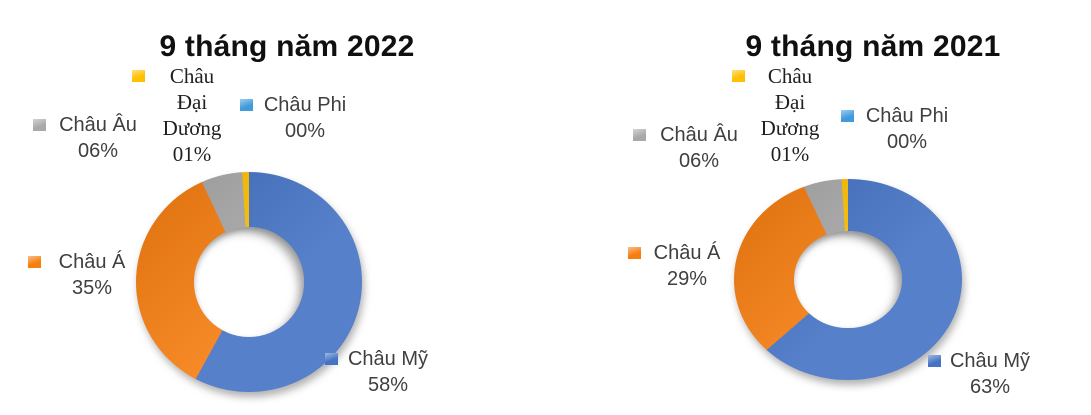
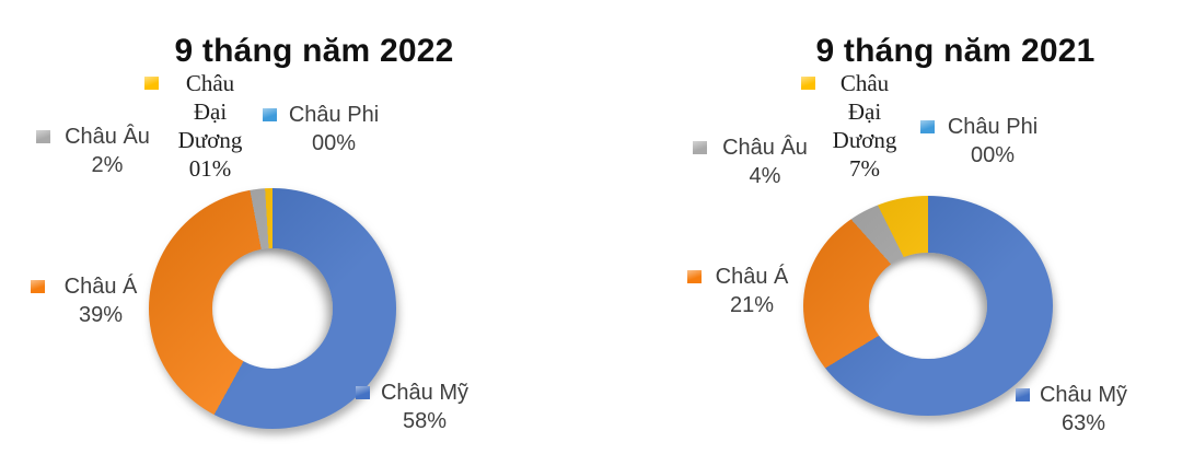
9 tháng năm 2022/Châu Á: 35% -> 39%
9 tháng năm 2022/Châu Âu: 06% -> 2%
9 tháng năm 2021/Châu Á: 29% -> 21%
9 tháng năm 2021/Châu Âu: 06% -> 4%
9 tháng năm 2021/Châu Đại Dương: 01% -> 7%
